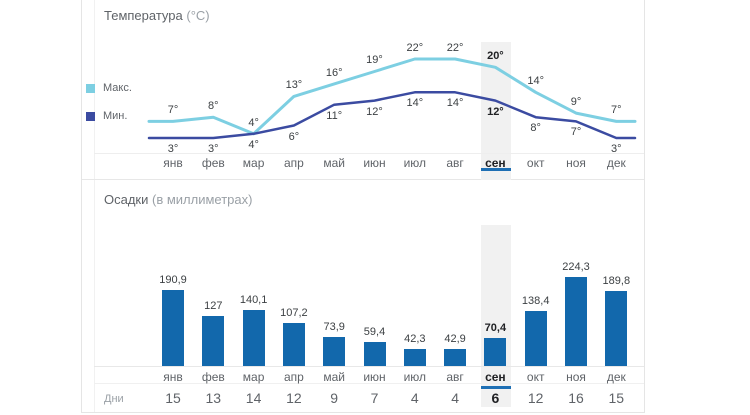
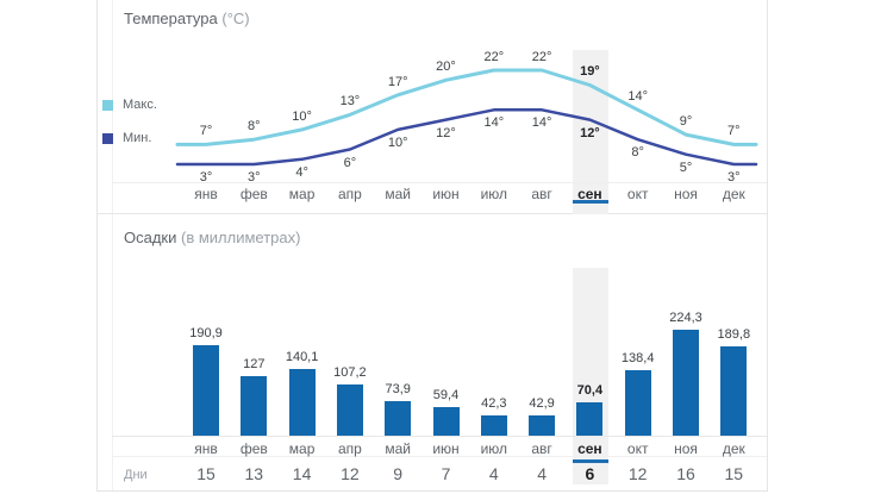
Температура (°C)/Макс./мар: 4° -> 10°
Температура (°C)/Макс./май: 16° -> 17°
Температура (°C)/Мин./май: 11° -> 10°
Температура (°C)/Макс./июн: 19° -> 20°
Температура (°C)/Макс./сен: 20° -> 19°
Температура (°C)/Мин./ноя: 7° -> 5°
